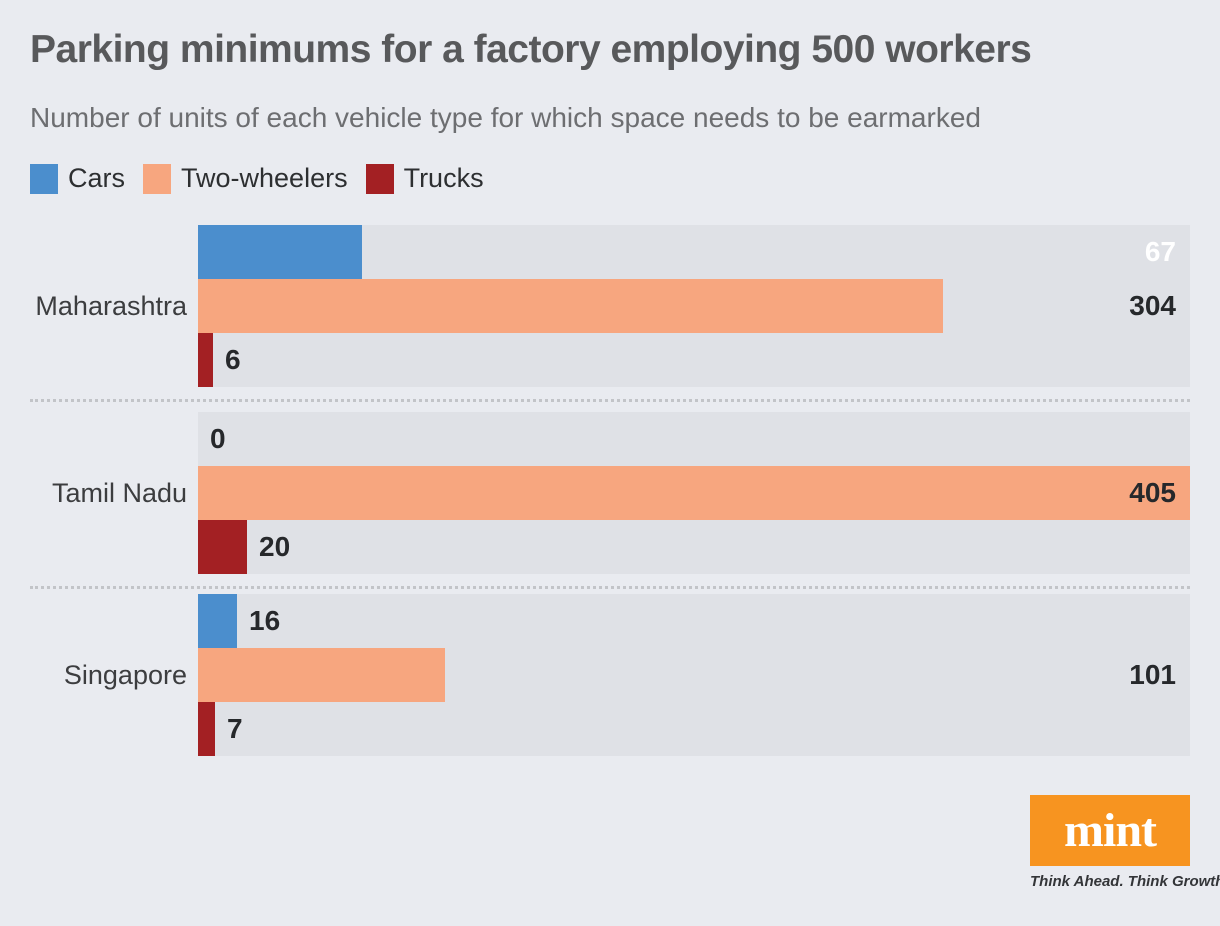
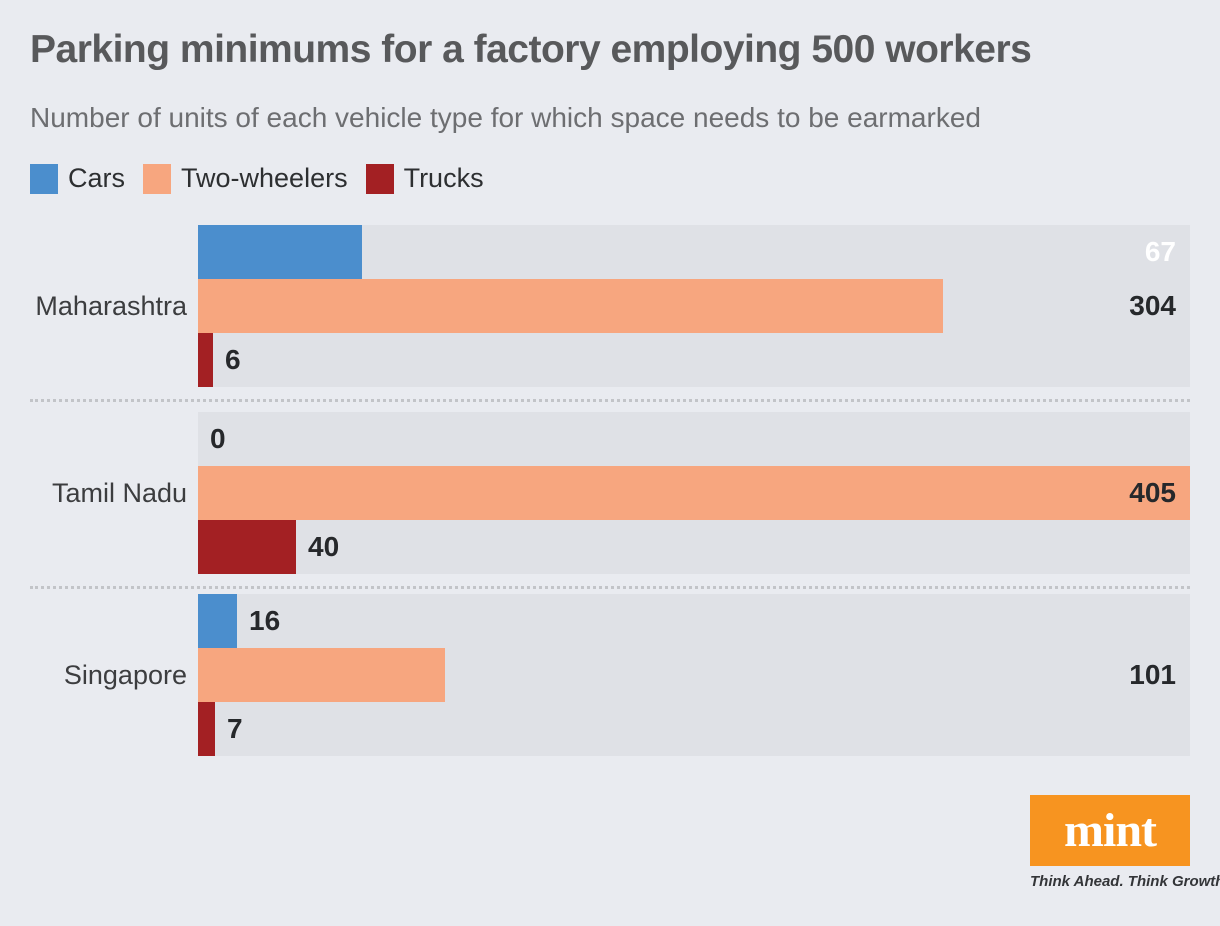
Trucks/Tamil Nadu: 20 -> 40
